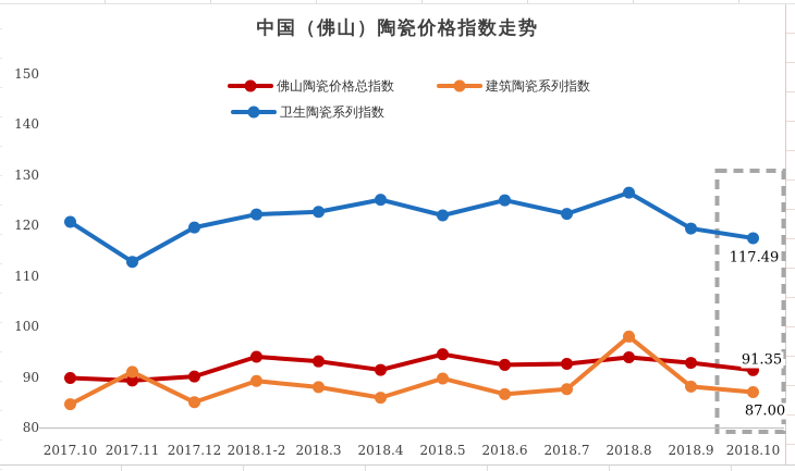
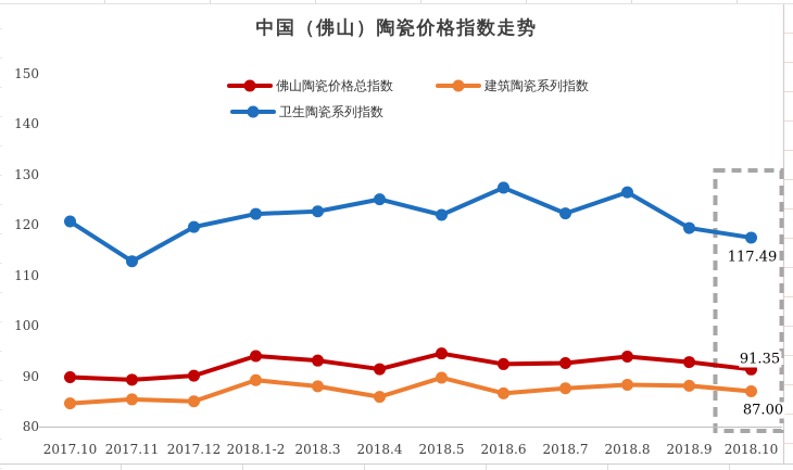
建筑陶瓷系列指数/2017.11: 91 -> 85
卫生陶瓷系列指数/2018.6: 125 -> 127
建筑陶瓷系列指数/2018.8: 98 -> 88
